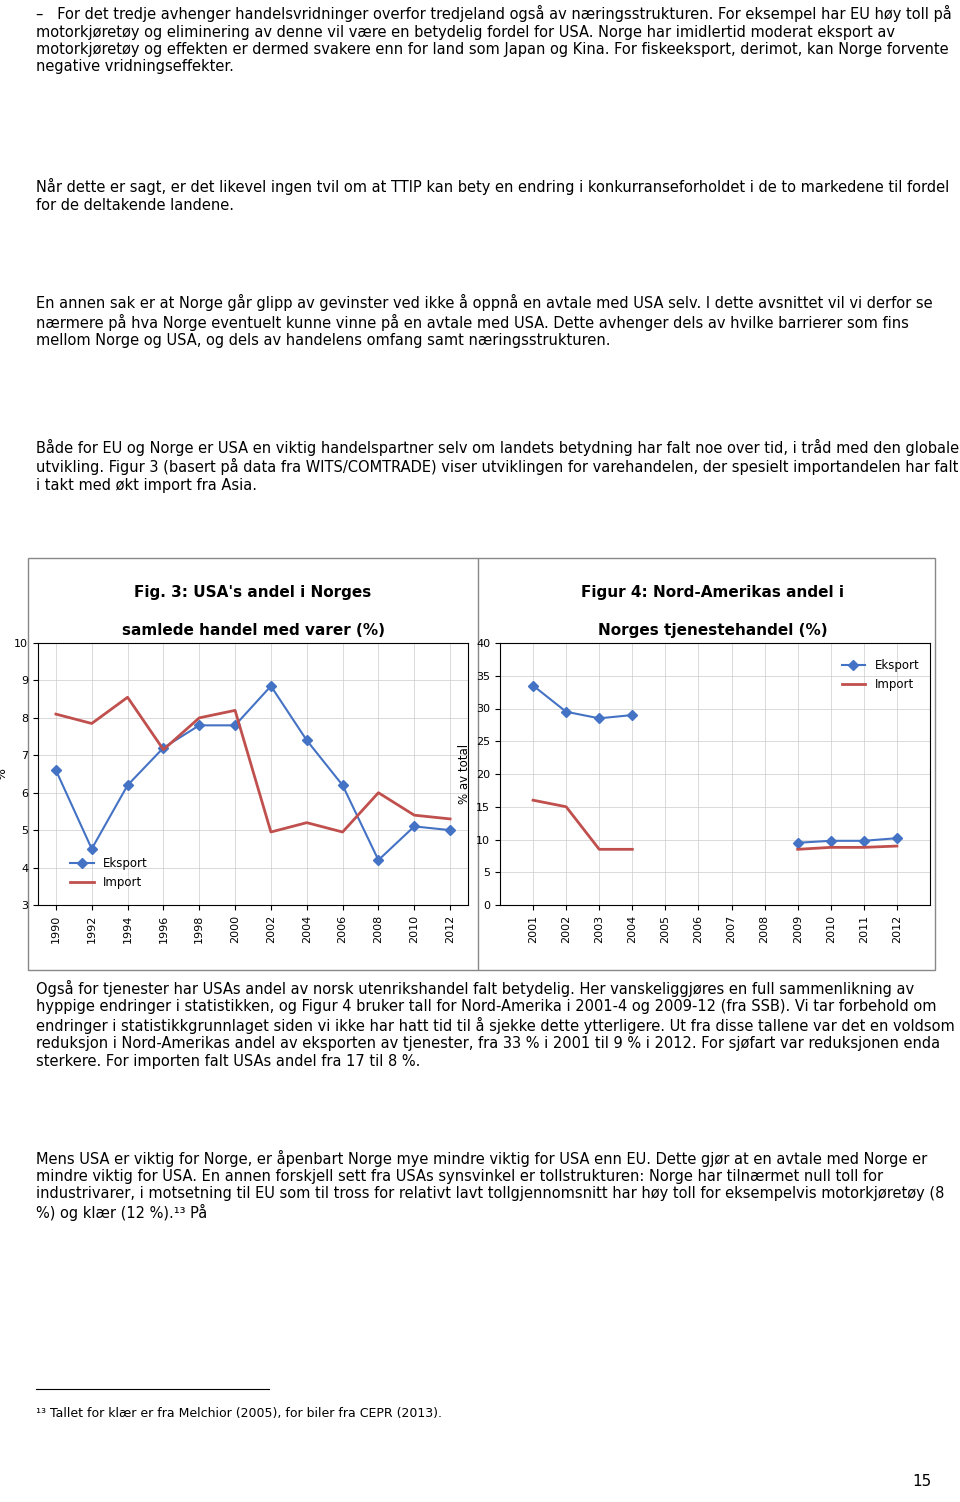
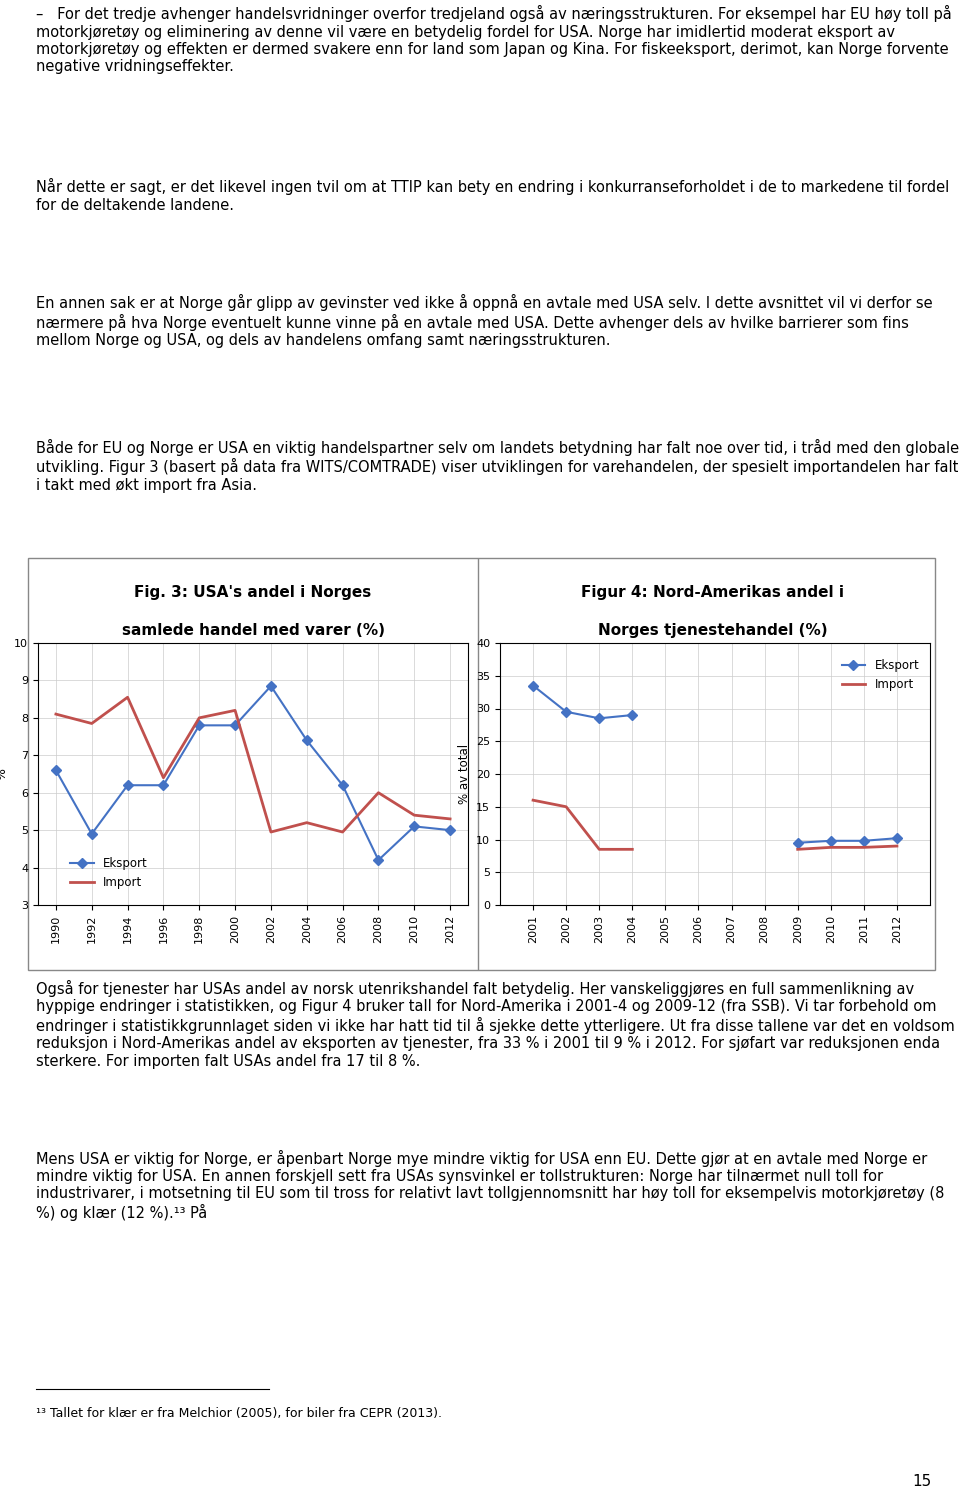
Eksport/1992: 4.50 -> 4.90
Eksport/1996: 7.20 -> 6.20
Import/1996: 7.15 -> 6.40
